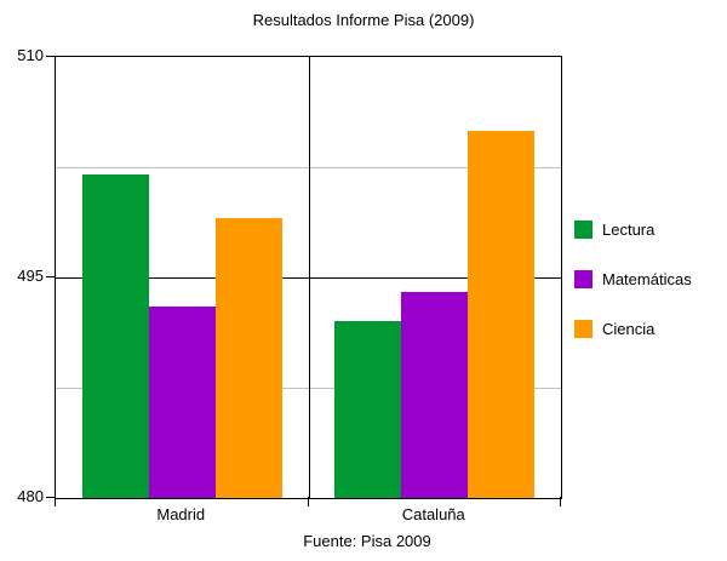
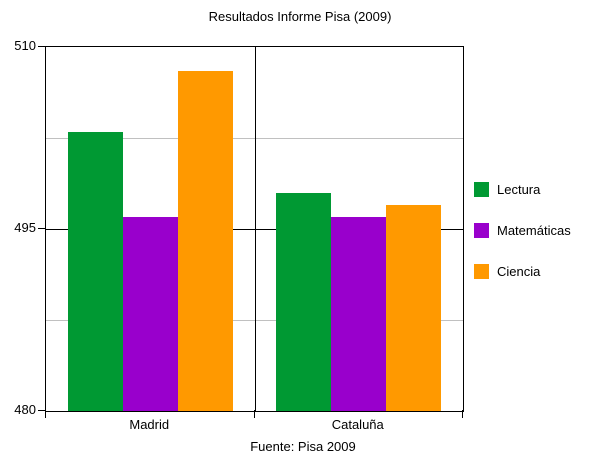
Lectura/Madrid: 502 -> 503
Matemáticas/Madrid: 493 -> 496
Ciencia/Madrid: 499 -> 508
Lectura/Cataluña: 492 -> 498
Matemáticas/Cataluña: 494 -> 496
Ciencia/Cataluña: 505 -> 497
